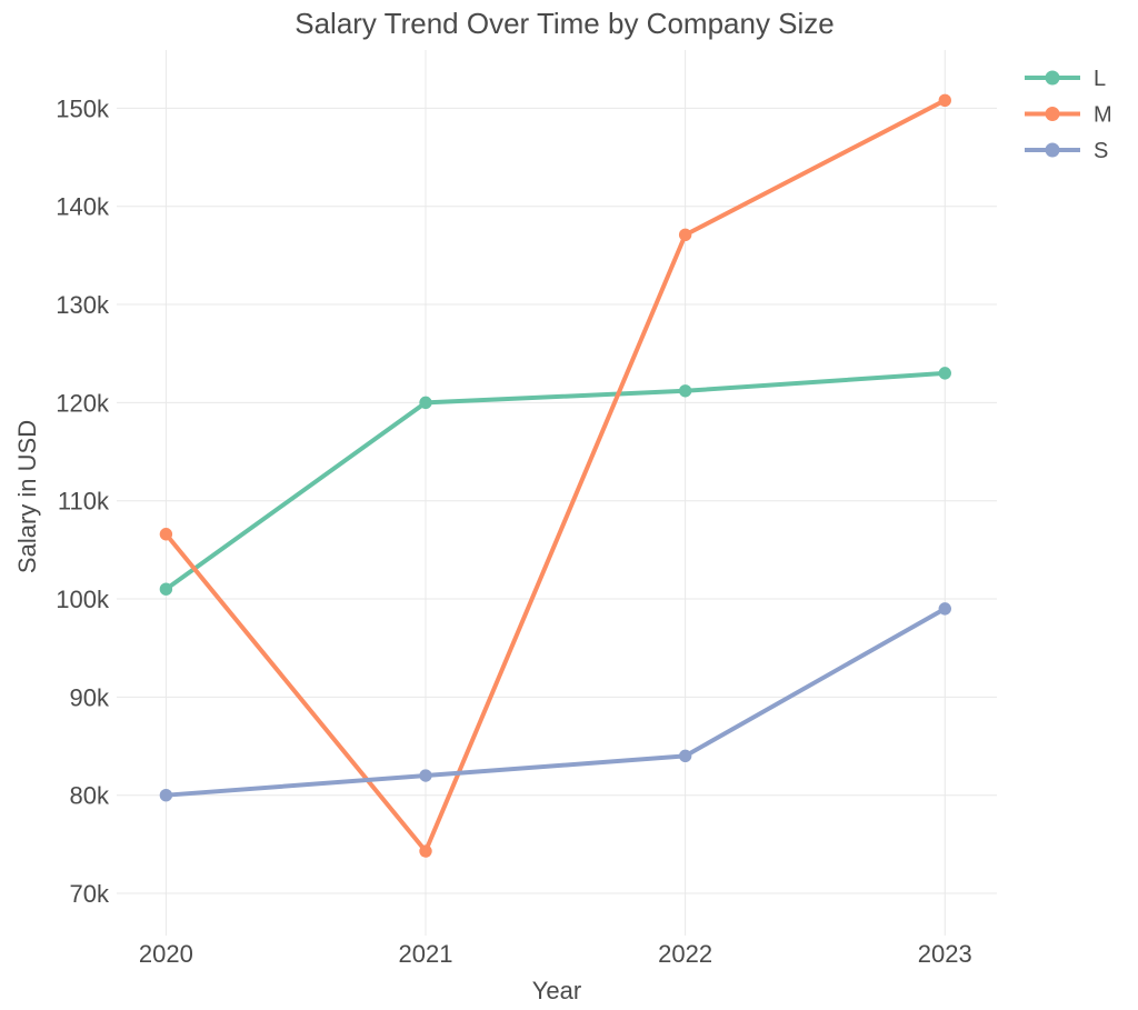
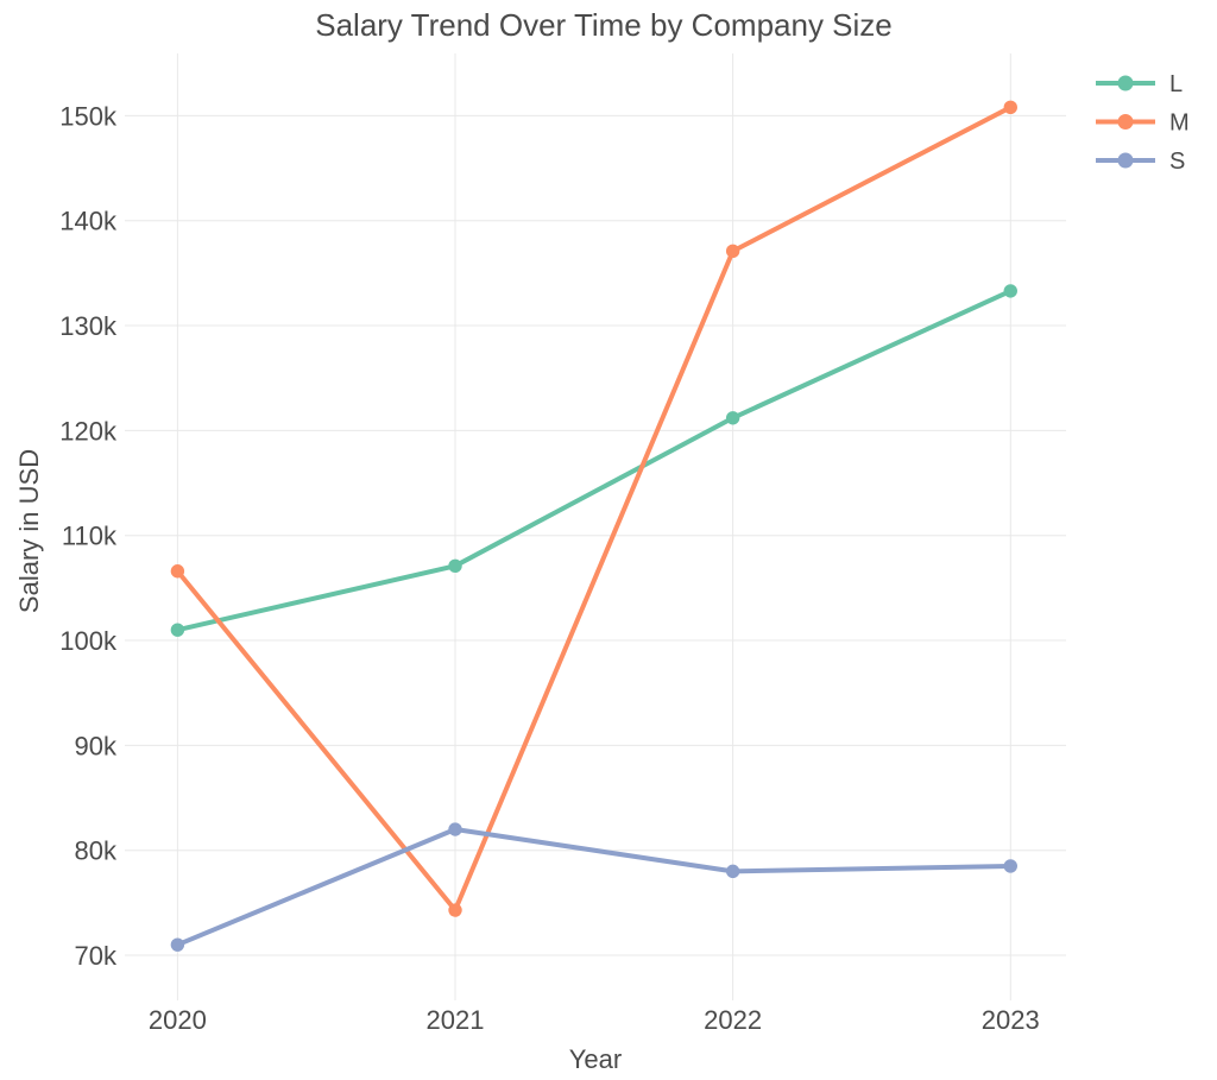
S/2020: 80k -> 71k
L/2021: 120k -> 107k
S/2022: 84k -> 78k
L/2023: 123k -> 133k
S/2023: 99k -> 78k
